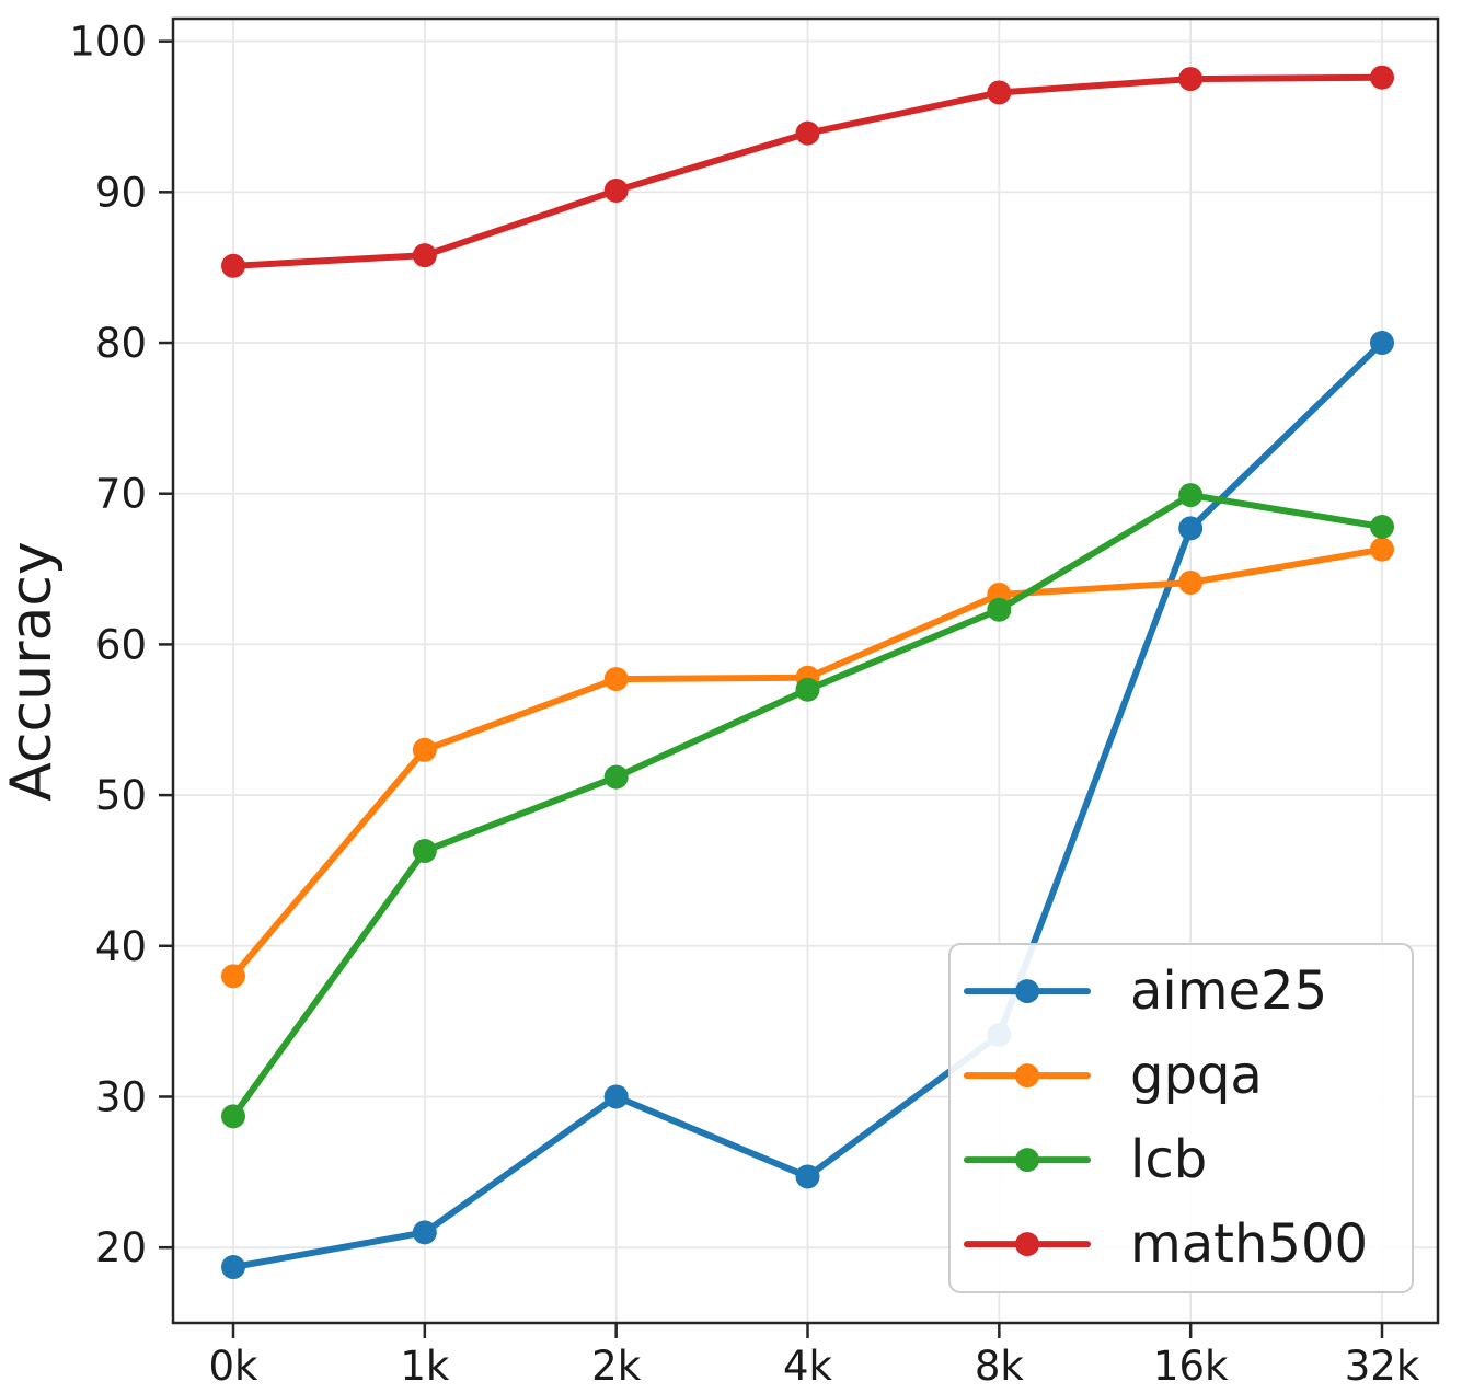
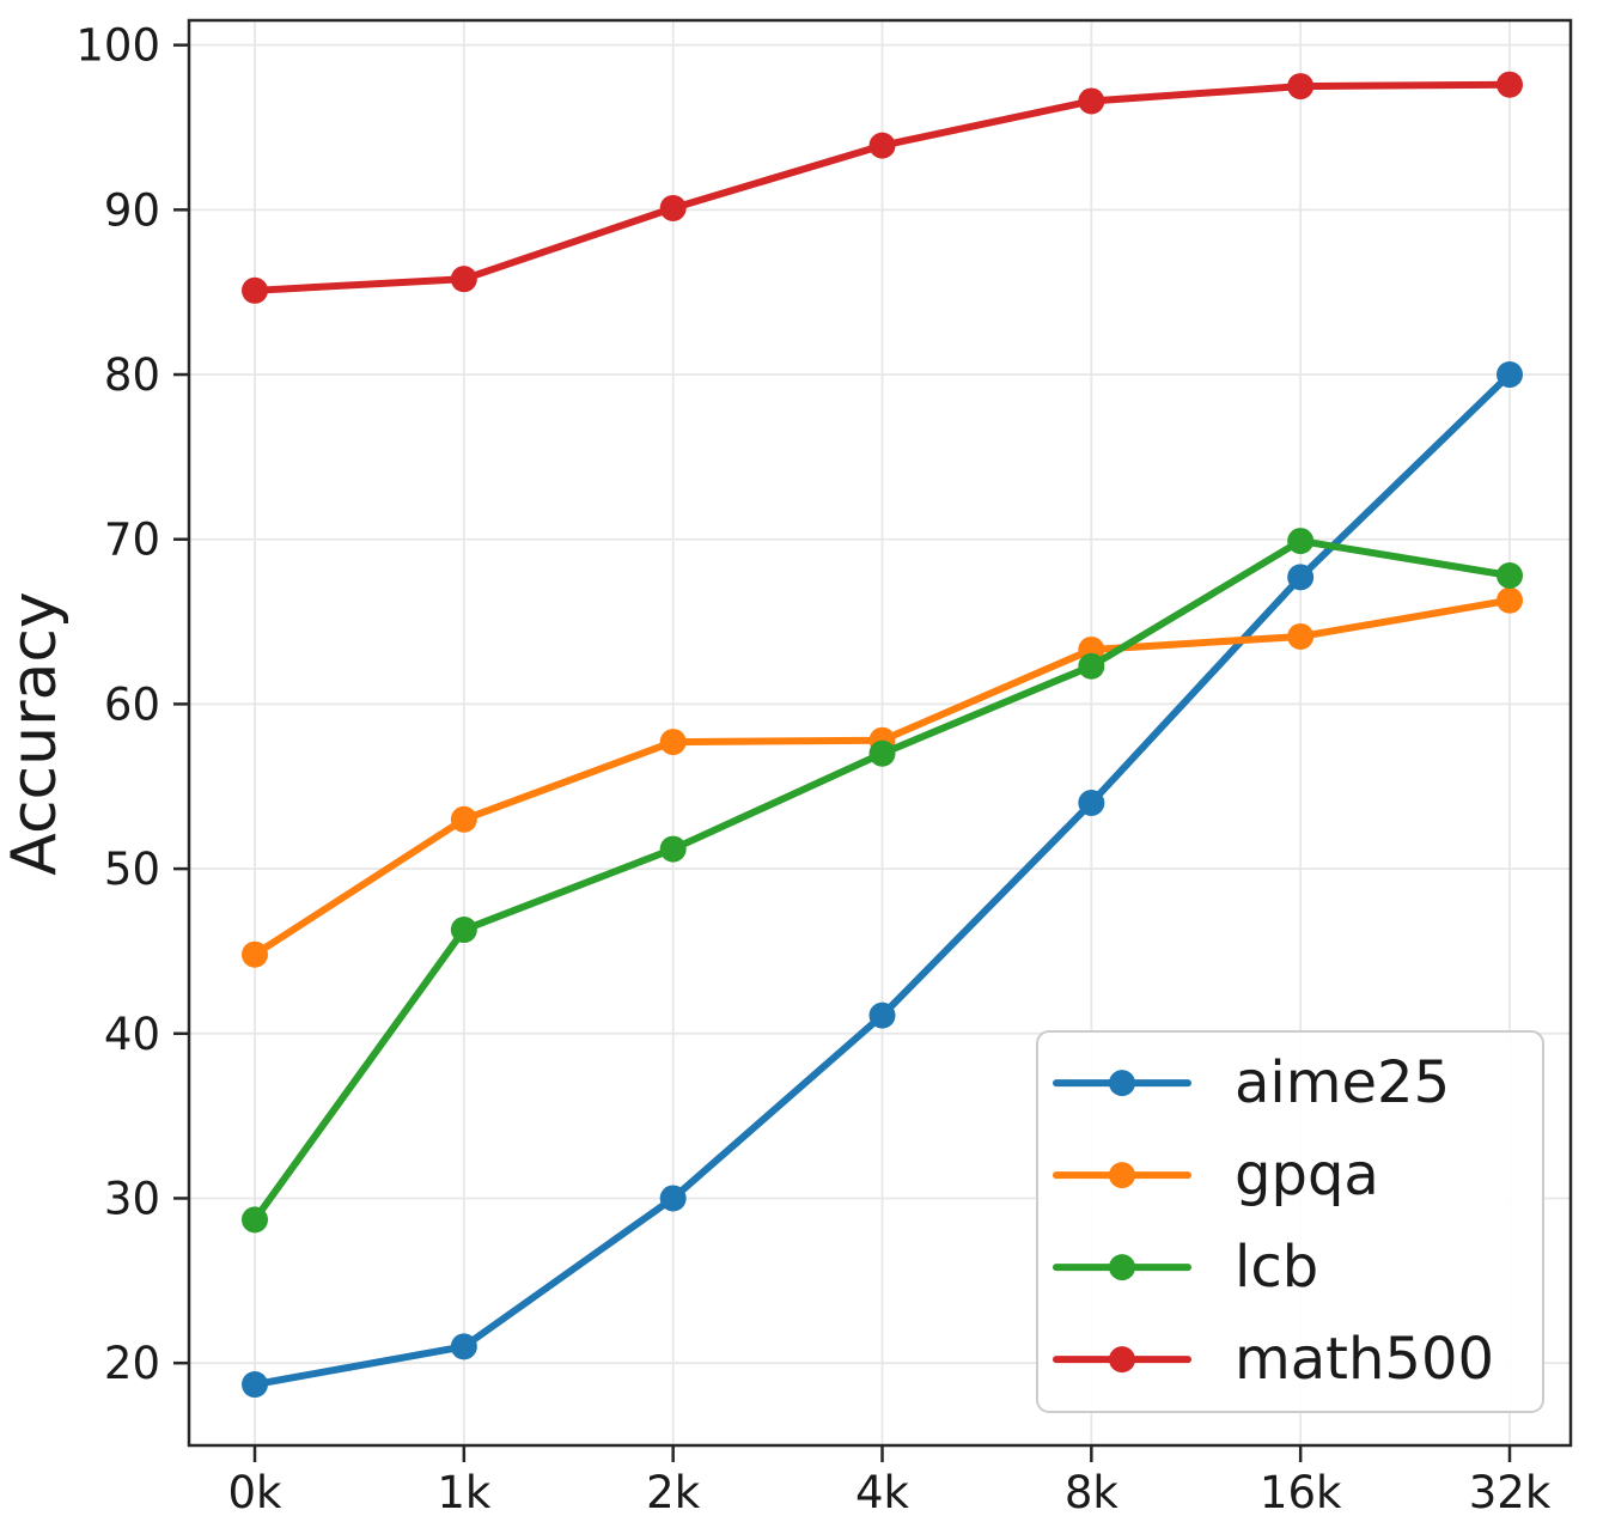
gpqa/0k: 38.0 -> 44.8
aime25/4k: 24.7 -> 41.1
aime25/8k: 34.1 -> 54.0
